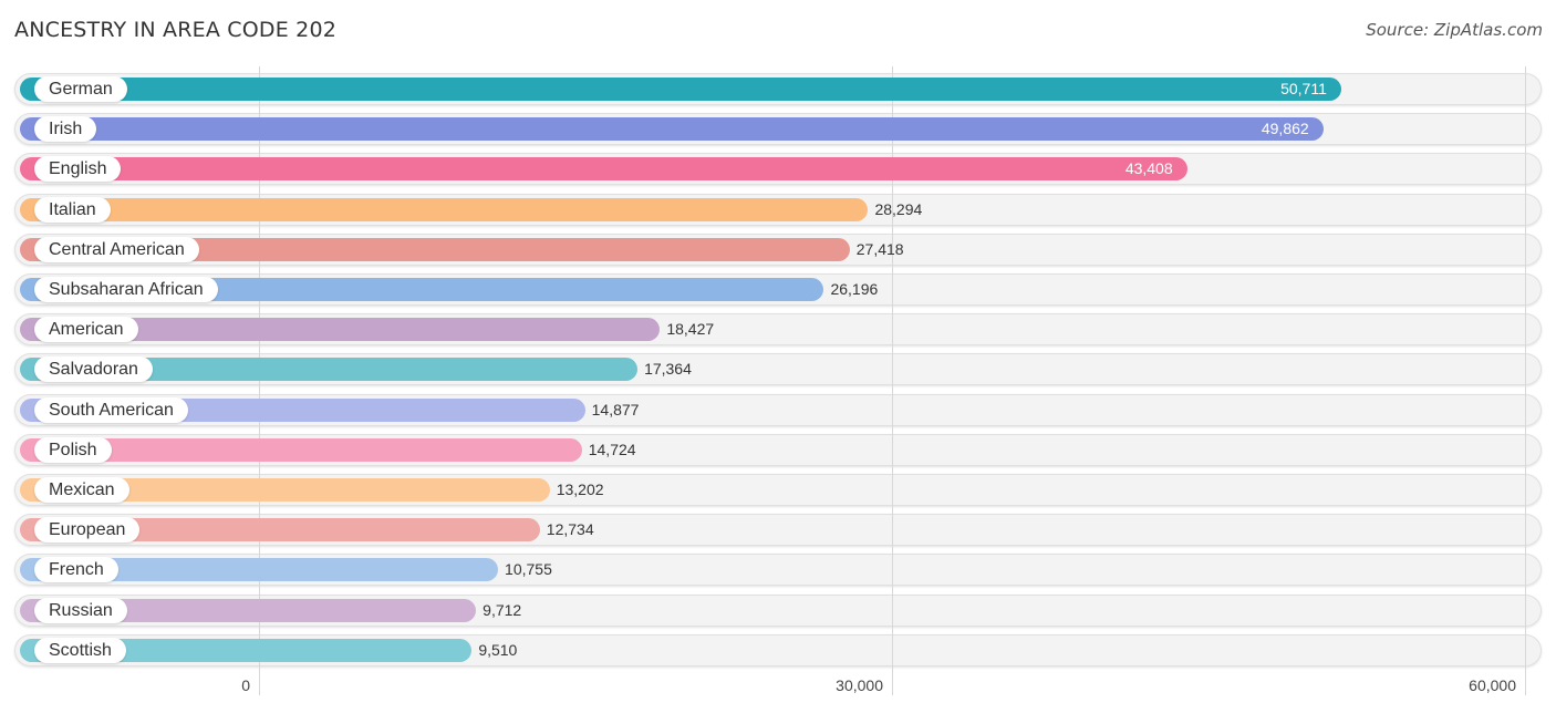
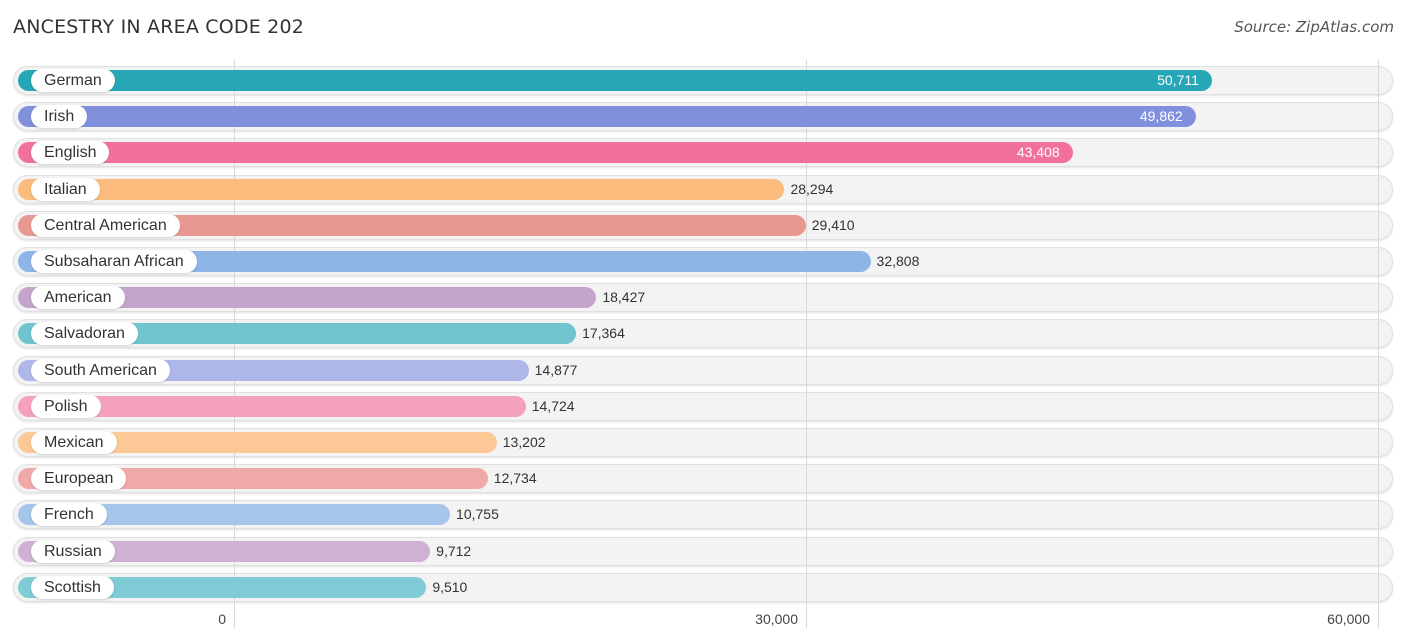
Central American: 27,418 -> 29,410
Subsaharan African: 26,196 -> 32,808
